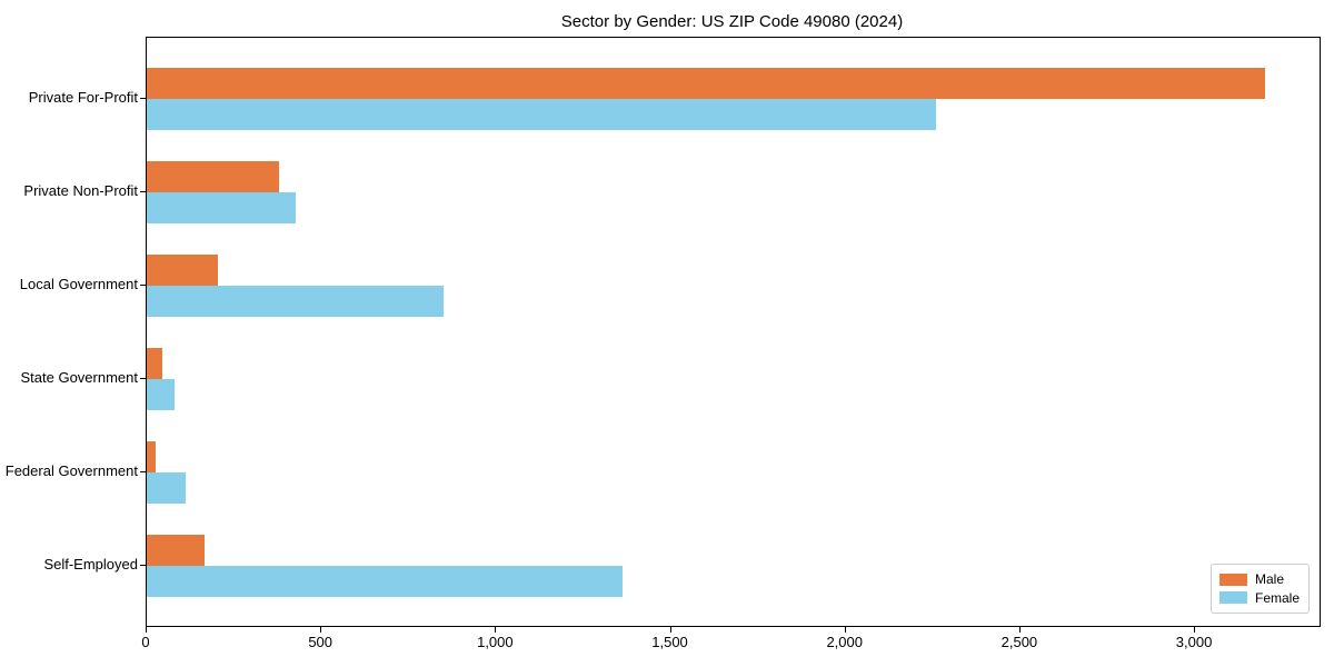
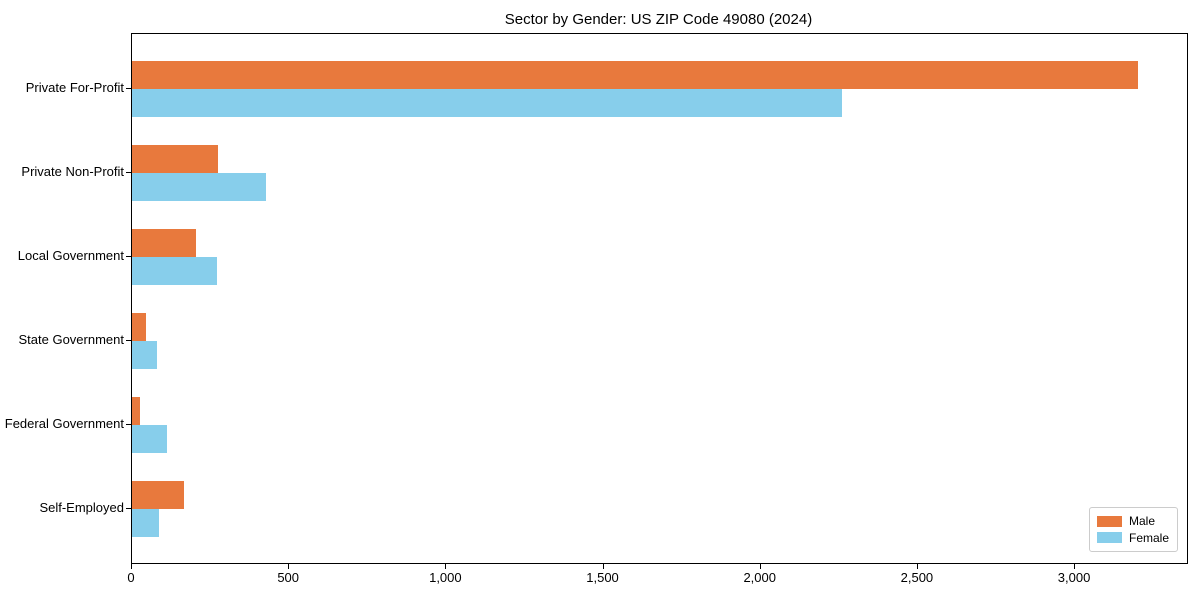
Male/Private Non-Profit: 380 -> 280
Female/Local Government: 850 -> 270
Female/Self-Employed: 1360 -> 80
